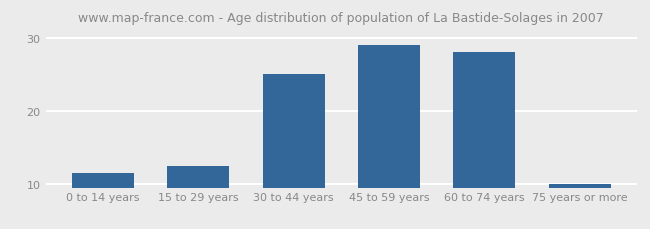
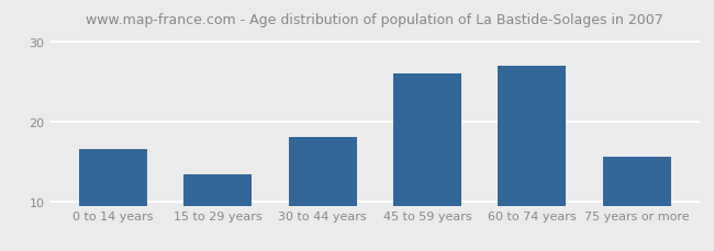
0 to 14 years: 11.5 -> 16.6
15 to 29 years: 12.5 -> 13.4
30 to 44 years: 25.0 -> 18.0
45 to 59 years: 29.0 -> 26.0
60 to 74 years: 28.0 -> 27.0
75 years or more: 10.1 -> 15.6
